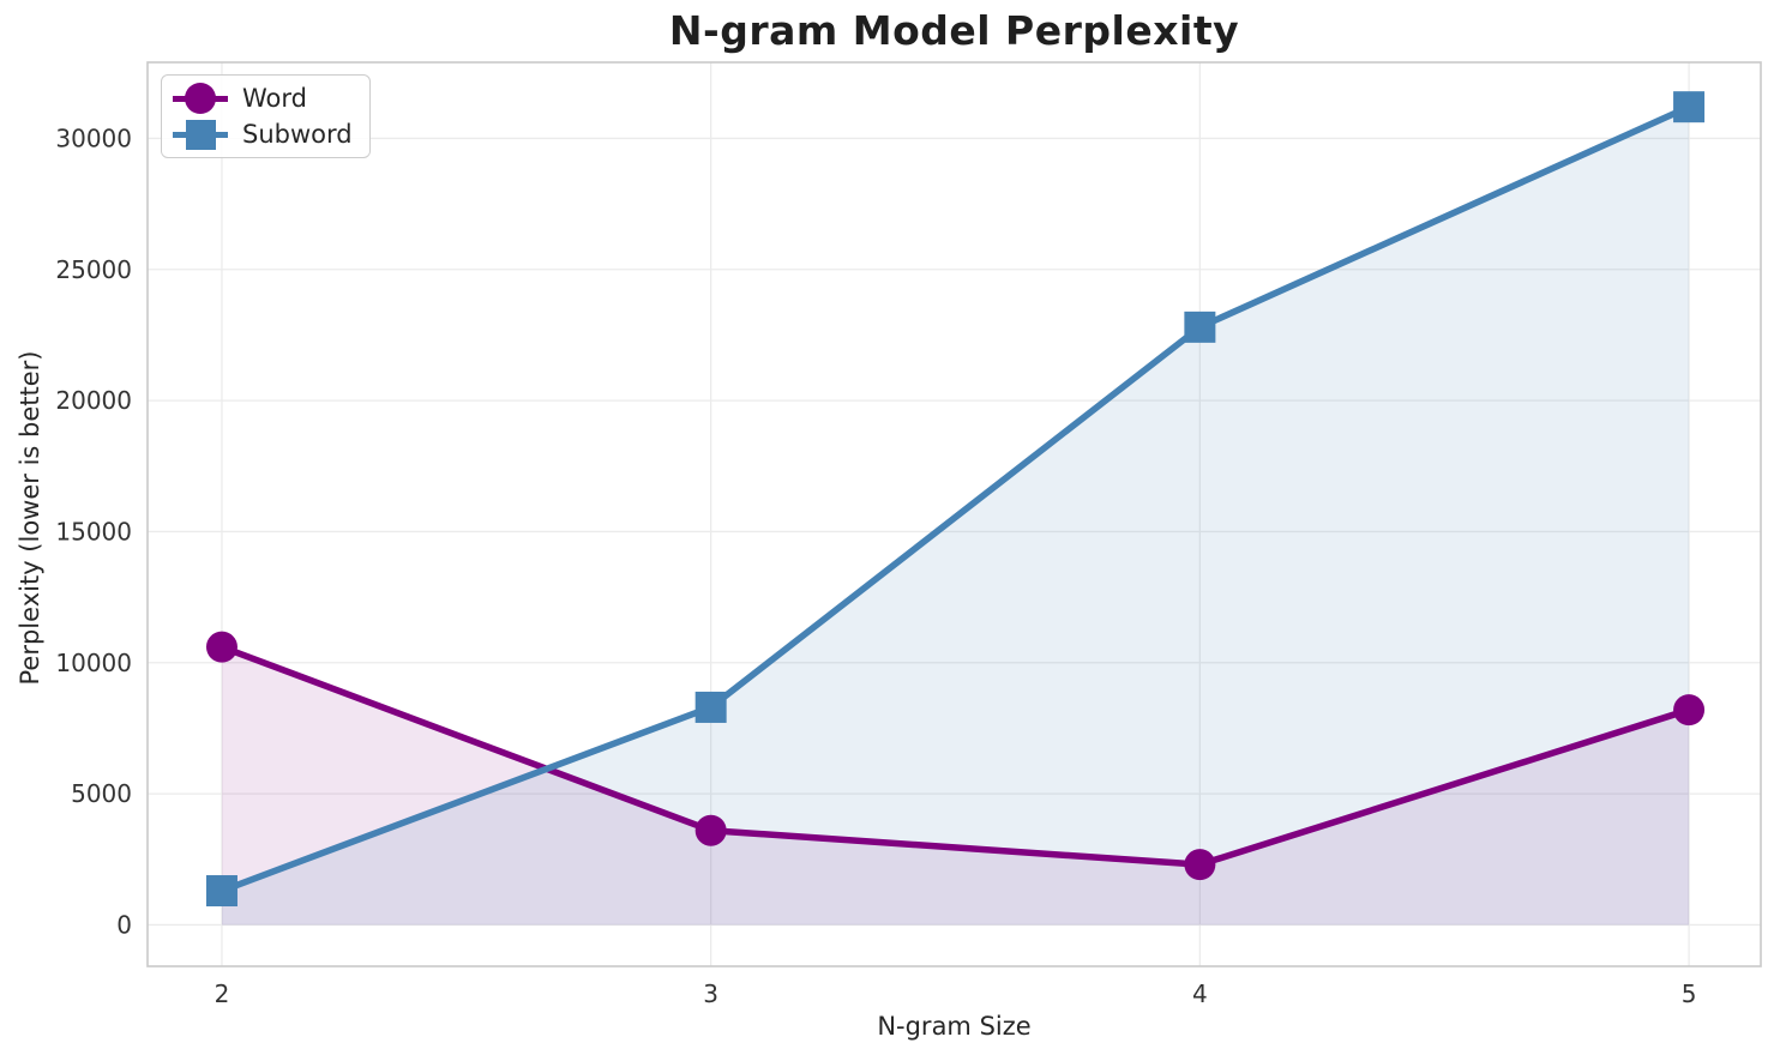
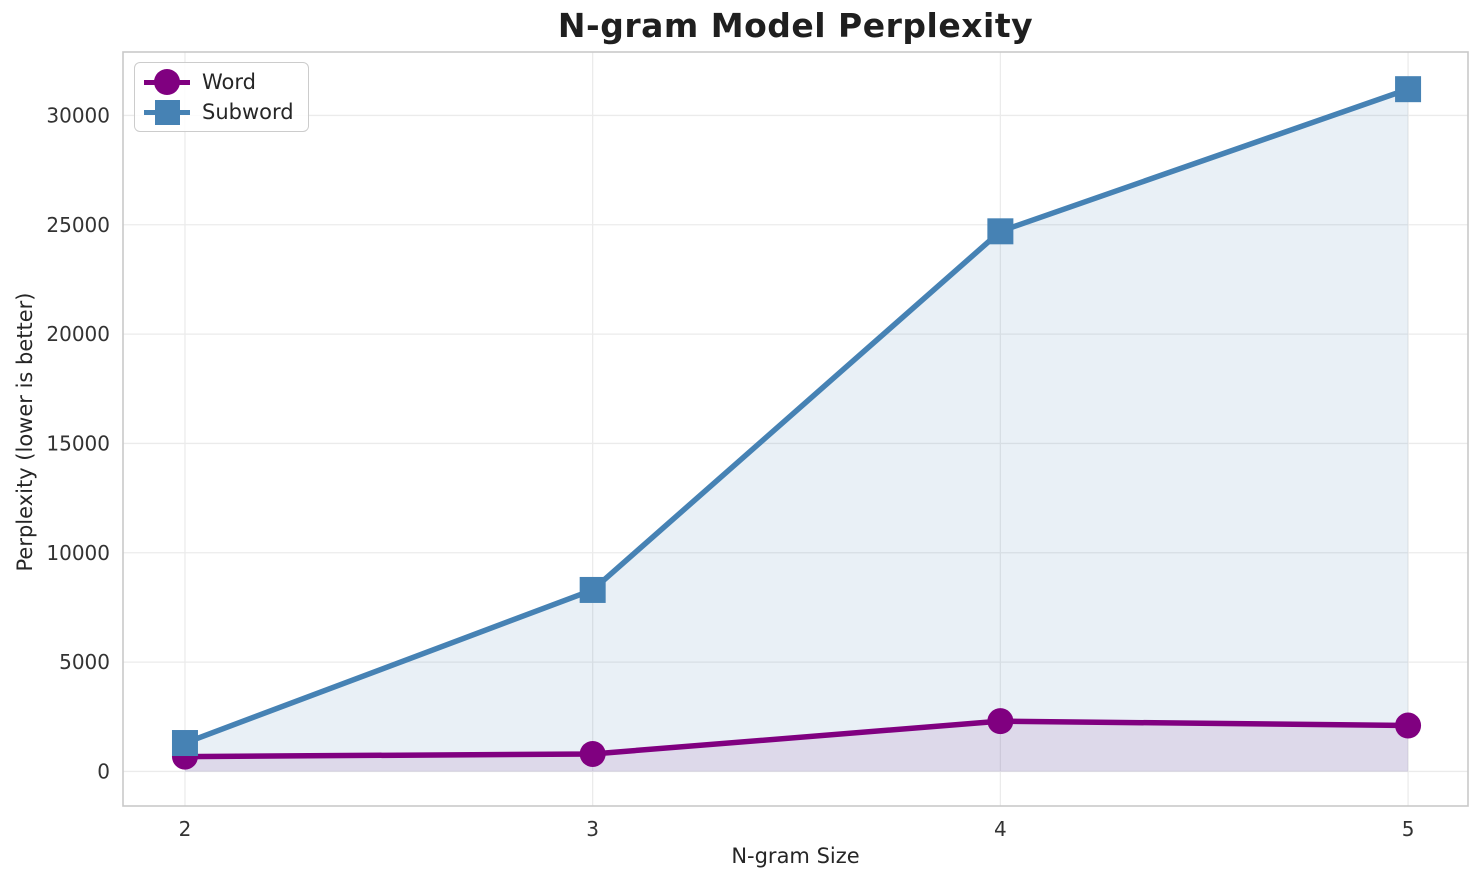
Word/2: 10600 -> 700
Word/3: 3600 -> 800
Subword/4: 22800 -> 24700
Word/5: 8200 -> 2100
